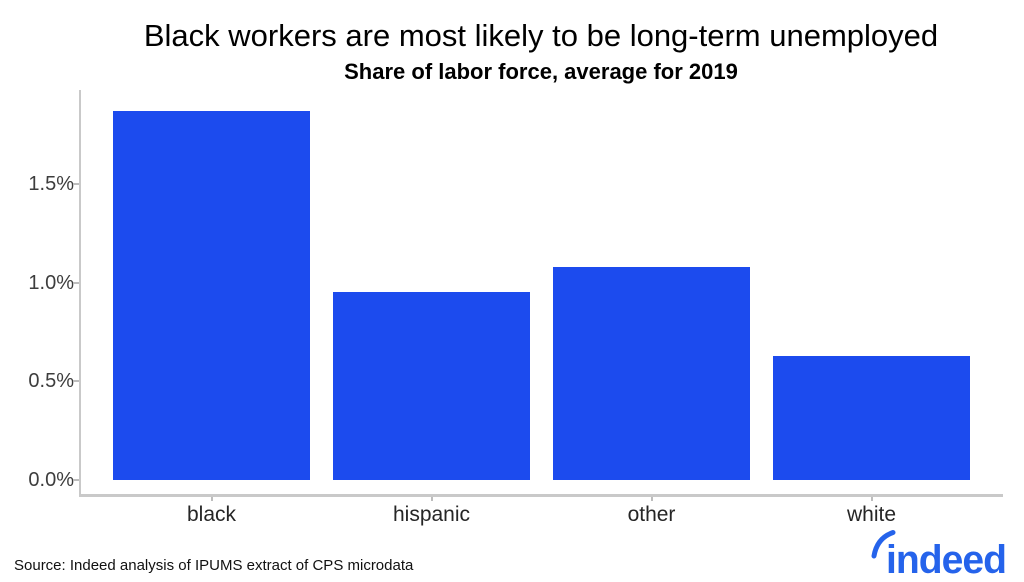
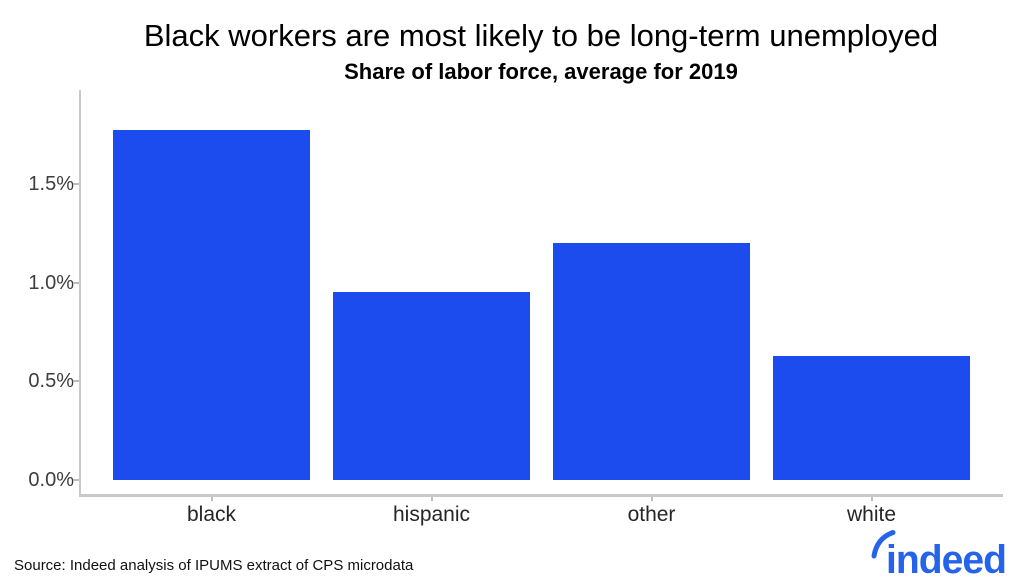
black: 1.87% -> 1.77%
other: 1.08% -> 1.20%
